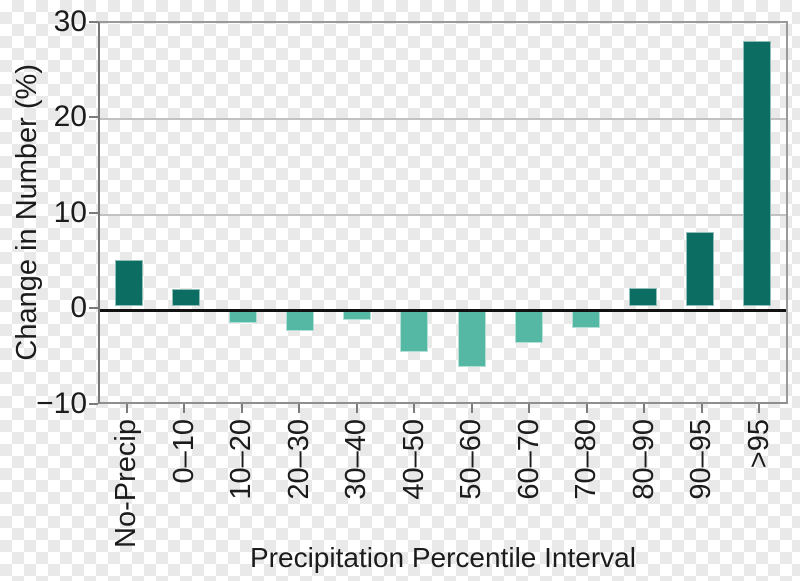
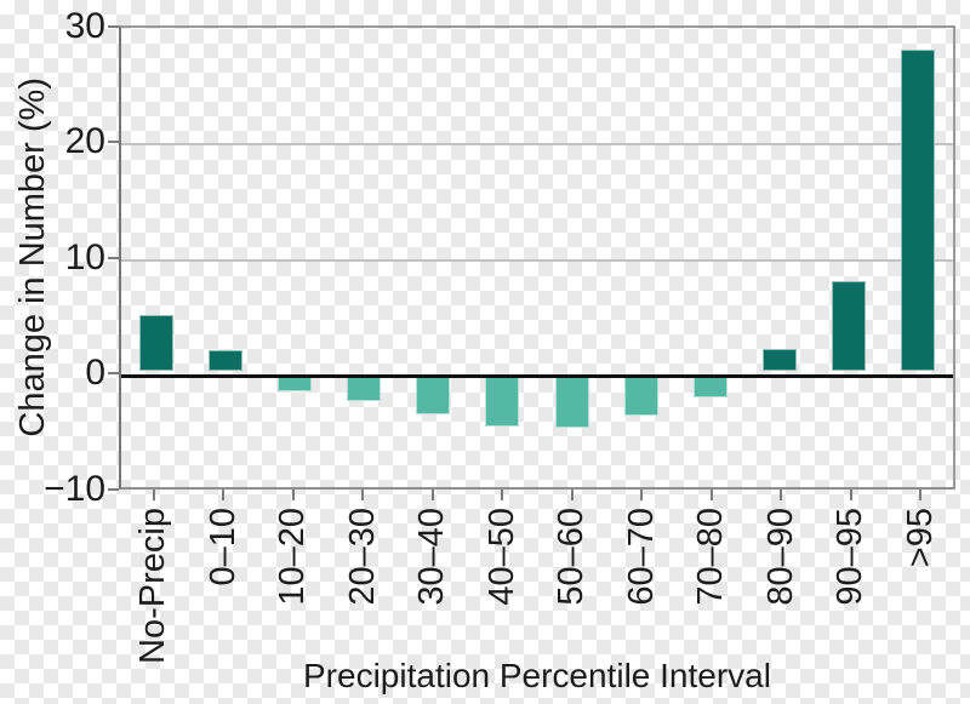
30–40: -1 -> -3
50–60: -6 -> -4
